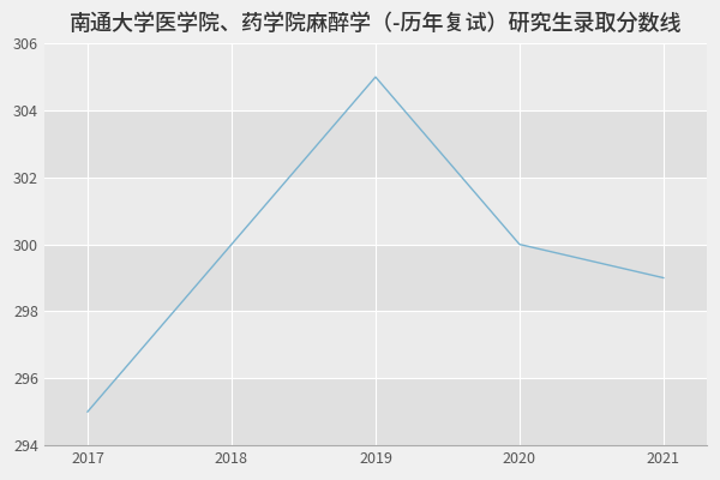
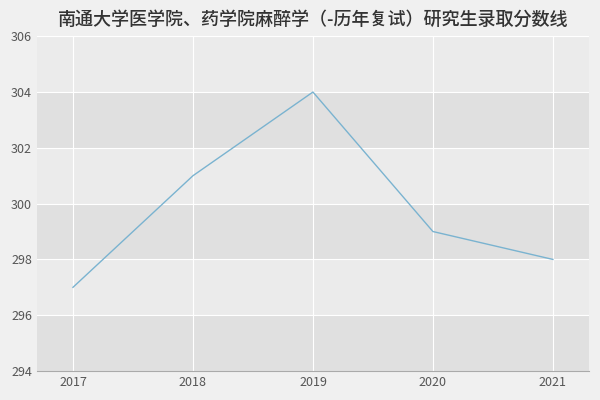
2017: 295 -> 297
2018: 300 -> 301
2019: 305 -> 304
2020: 300 -> 299
2021: 299 -> 298
